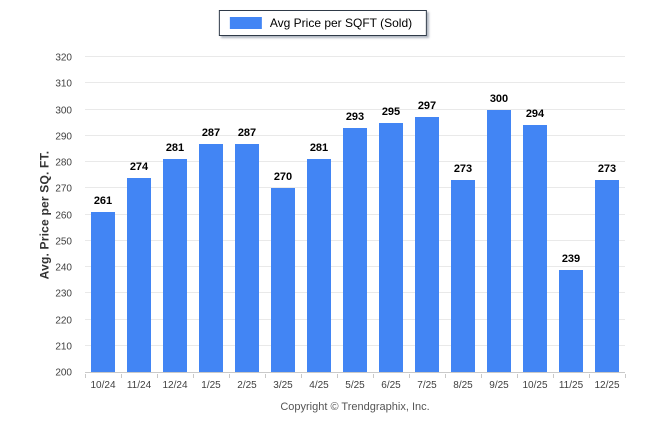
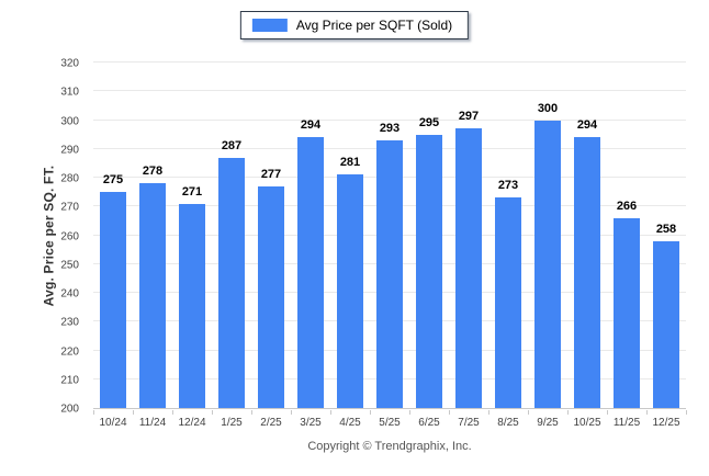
10/24: 261 -> 275
11/24: 274 -> 278
12/24: 281 -> 271
2/25: 287 -> 277
3/25: 270 -> 294
11/25: 239 -> 266
12/25: 273 -> 258
